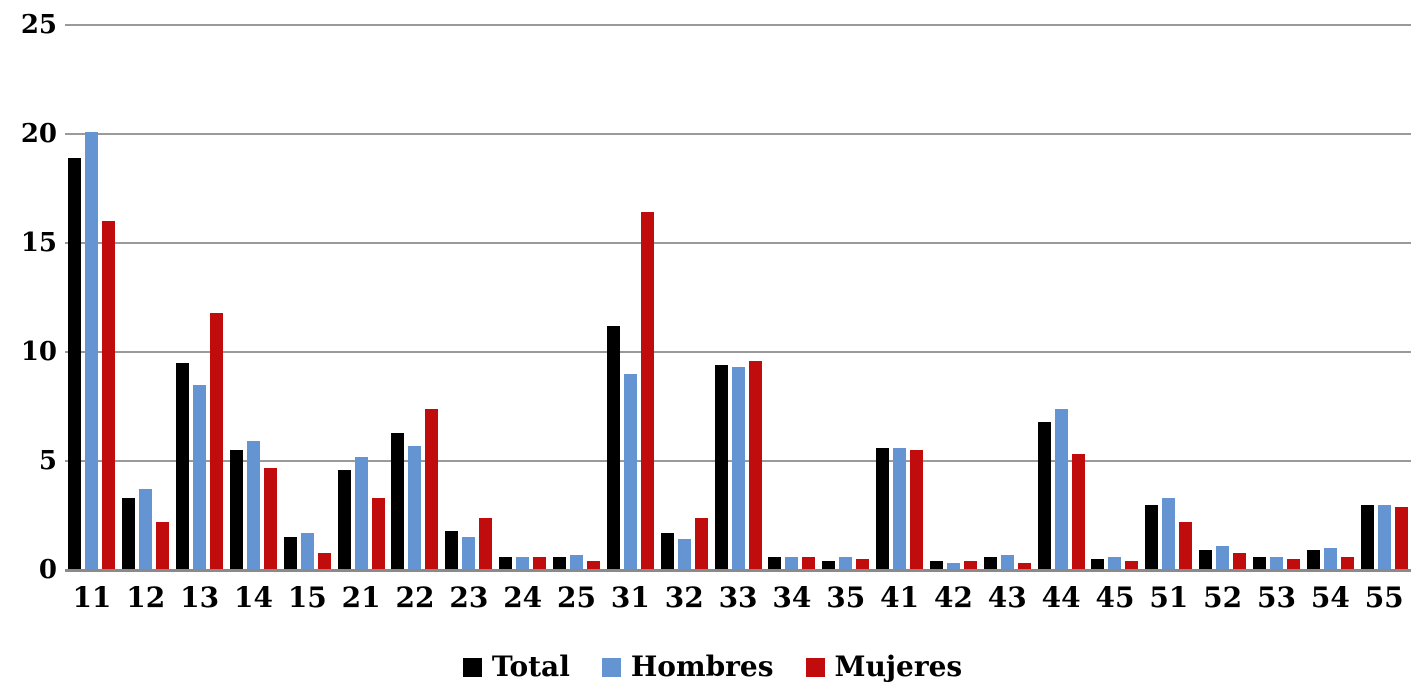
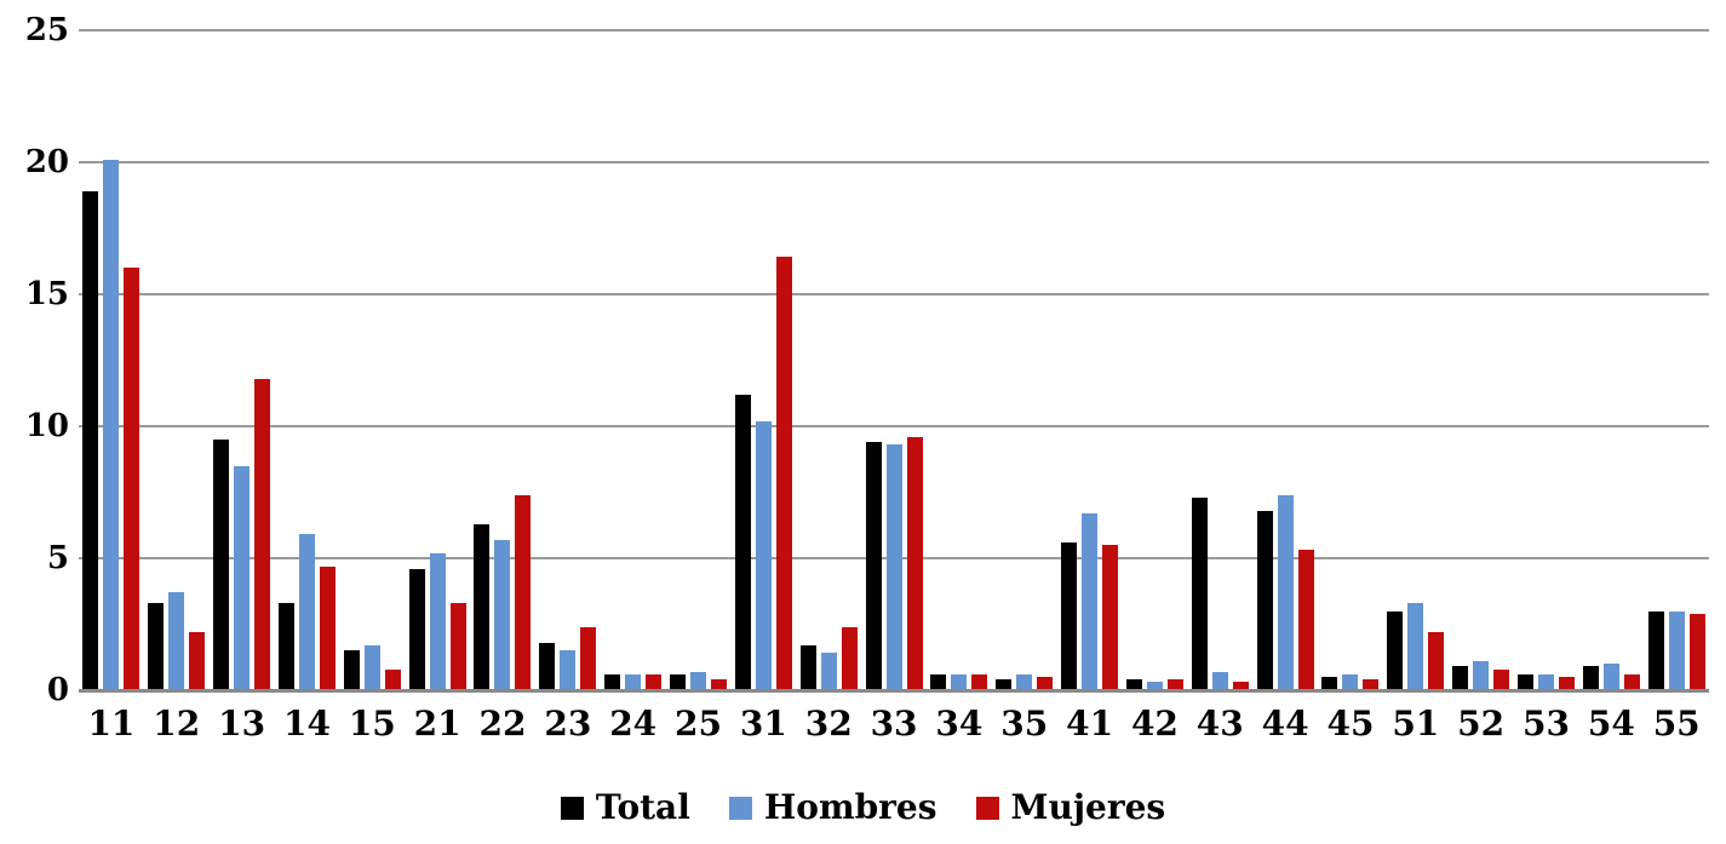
Total/14: 5.5 -> 3.3
Hombres/31: 9.0 -> 10.2
Hombres/41: 5.6 -> 6.7
Total/43: 0.6 -> 7.3
